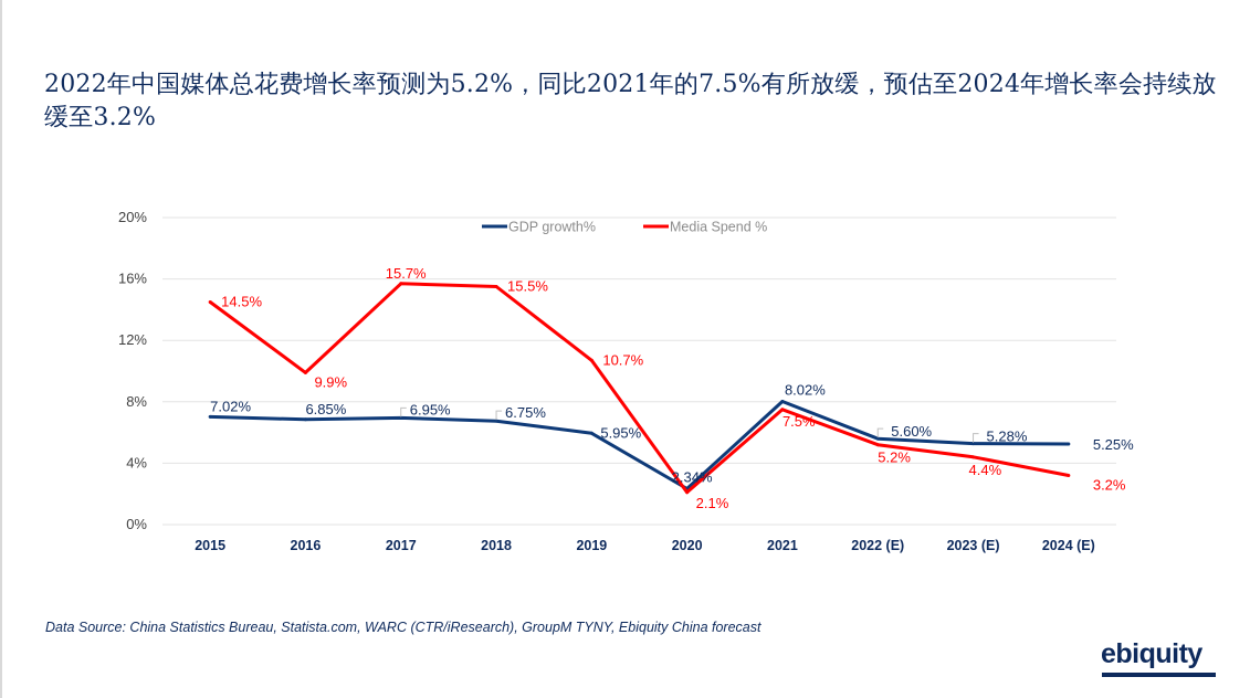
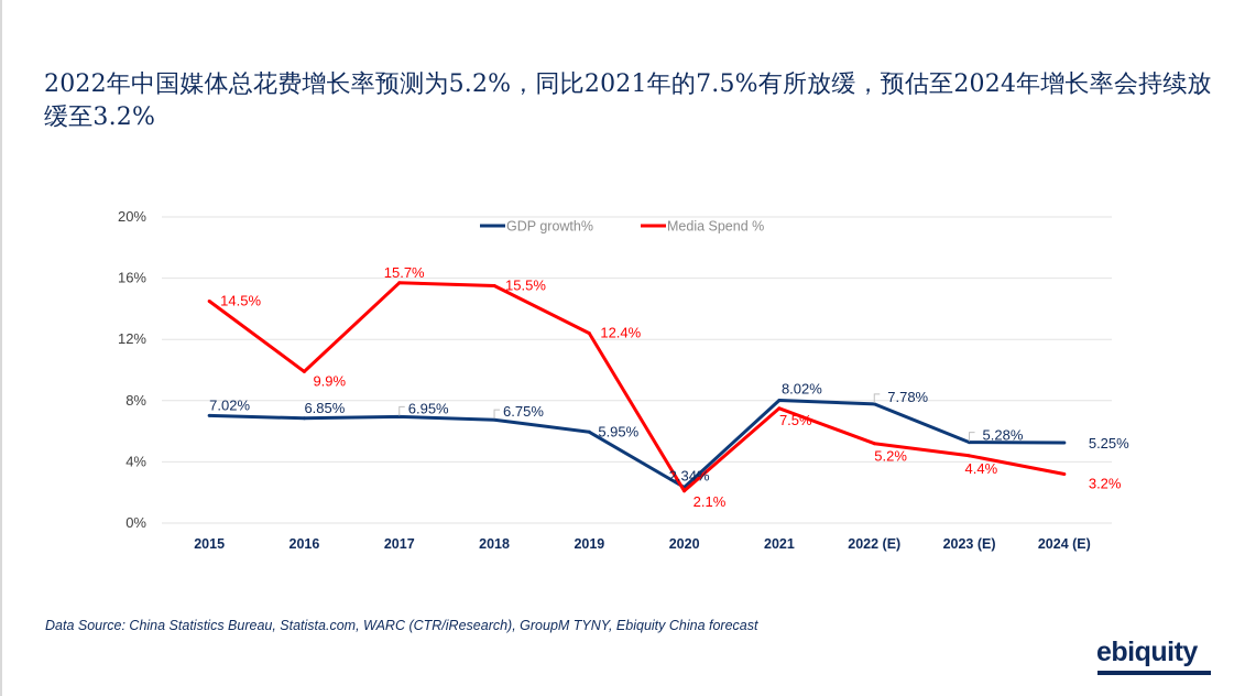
Media Spend %/2019: 10.7% -> 12.4%
GDP growth%/2022 (E): 5.60% -> 7.78%
